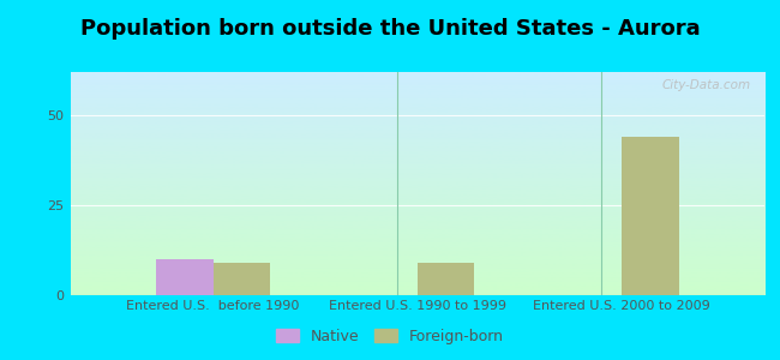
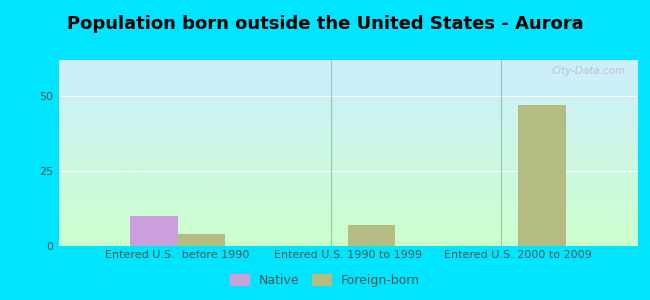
Foreign-born/Entered U.S. before 1990: 9 -> 4
Foreign-born/Entered U.S. 1990 to 1999: 9 -> 7
Foreign-born/Entered U.S. 2000 to 2009: 44 -> 47
